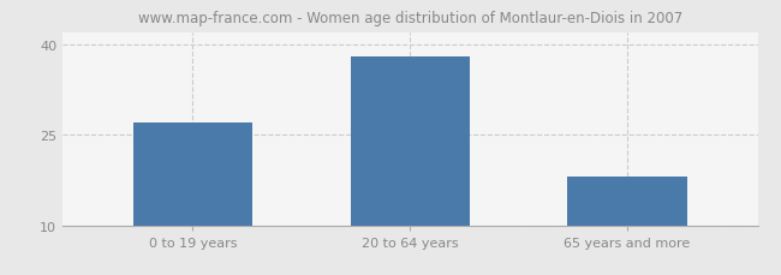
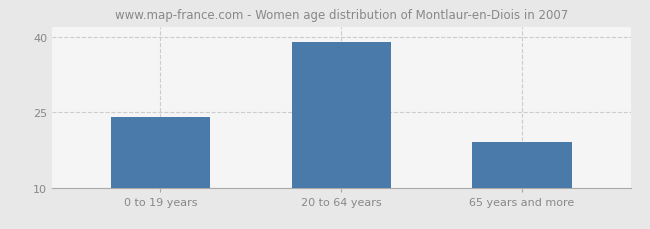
0 to 19 years: 27 -> 24
20 to 64 years: 38 -> 39
65 years and more: 18 -> 19
